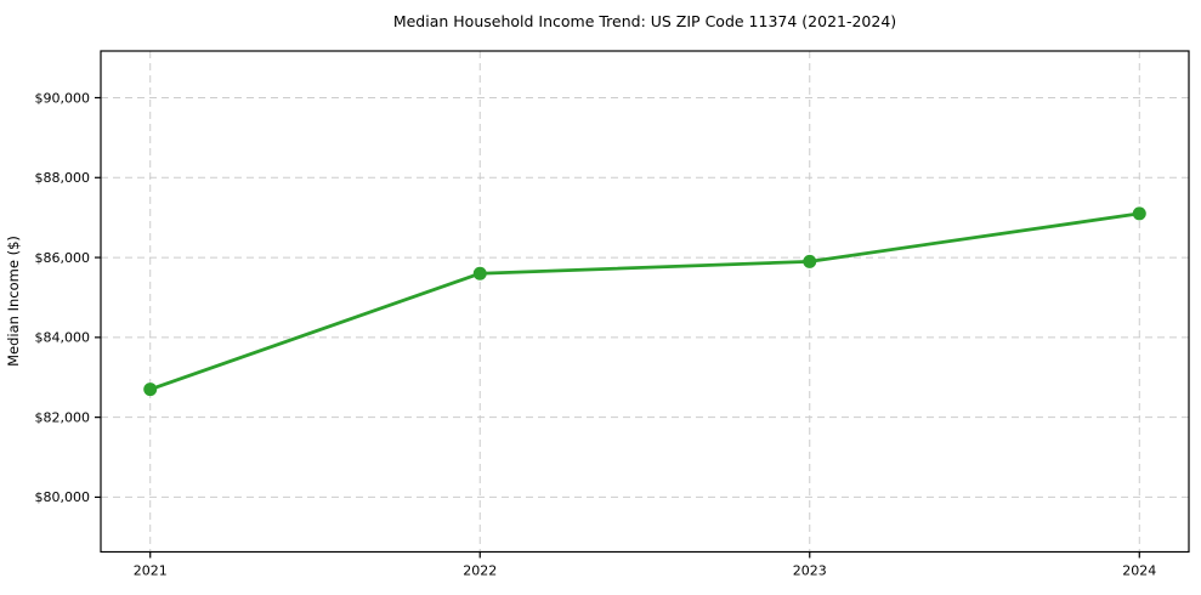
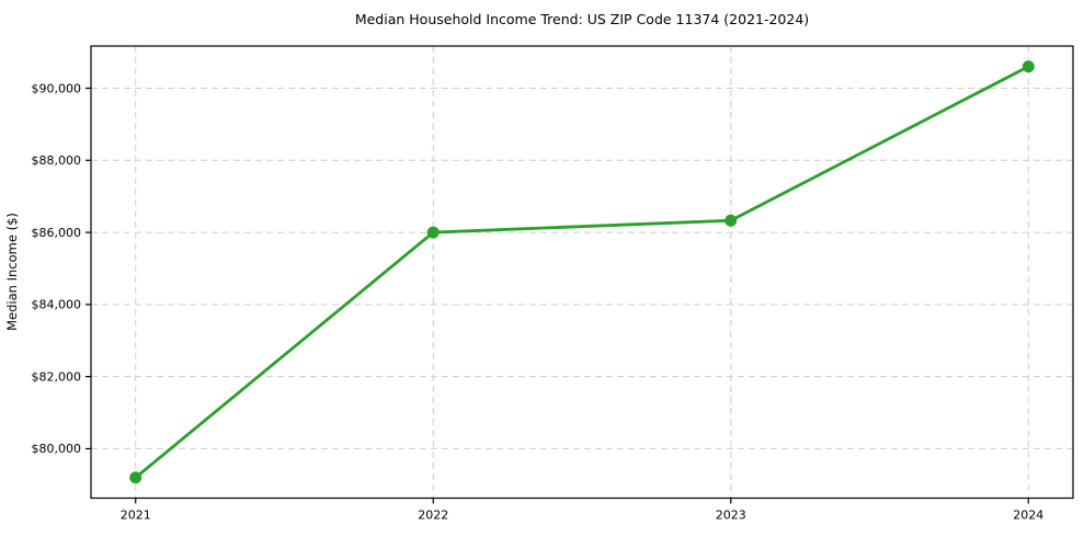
2021: $82700 -> $79200
2022: $85600 -> $86000
2023: $85900 -> $86300
2024: $87100 -> $90600
